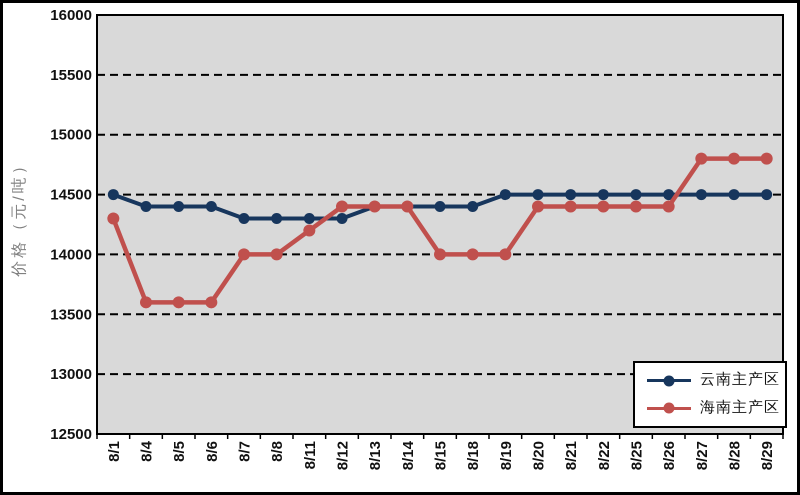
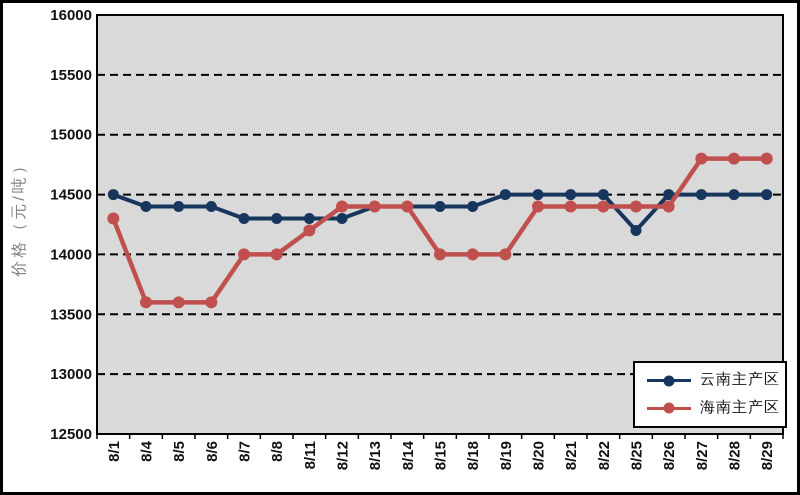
云南主产区/8/25: 14500 -> 14200
